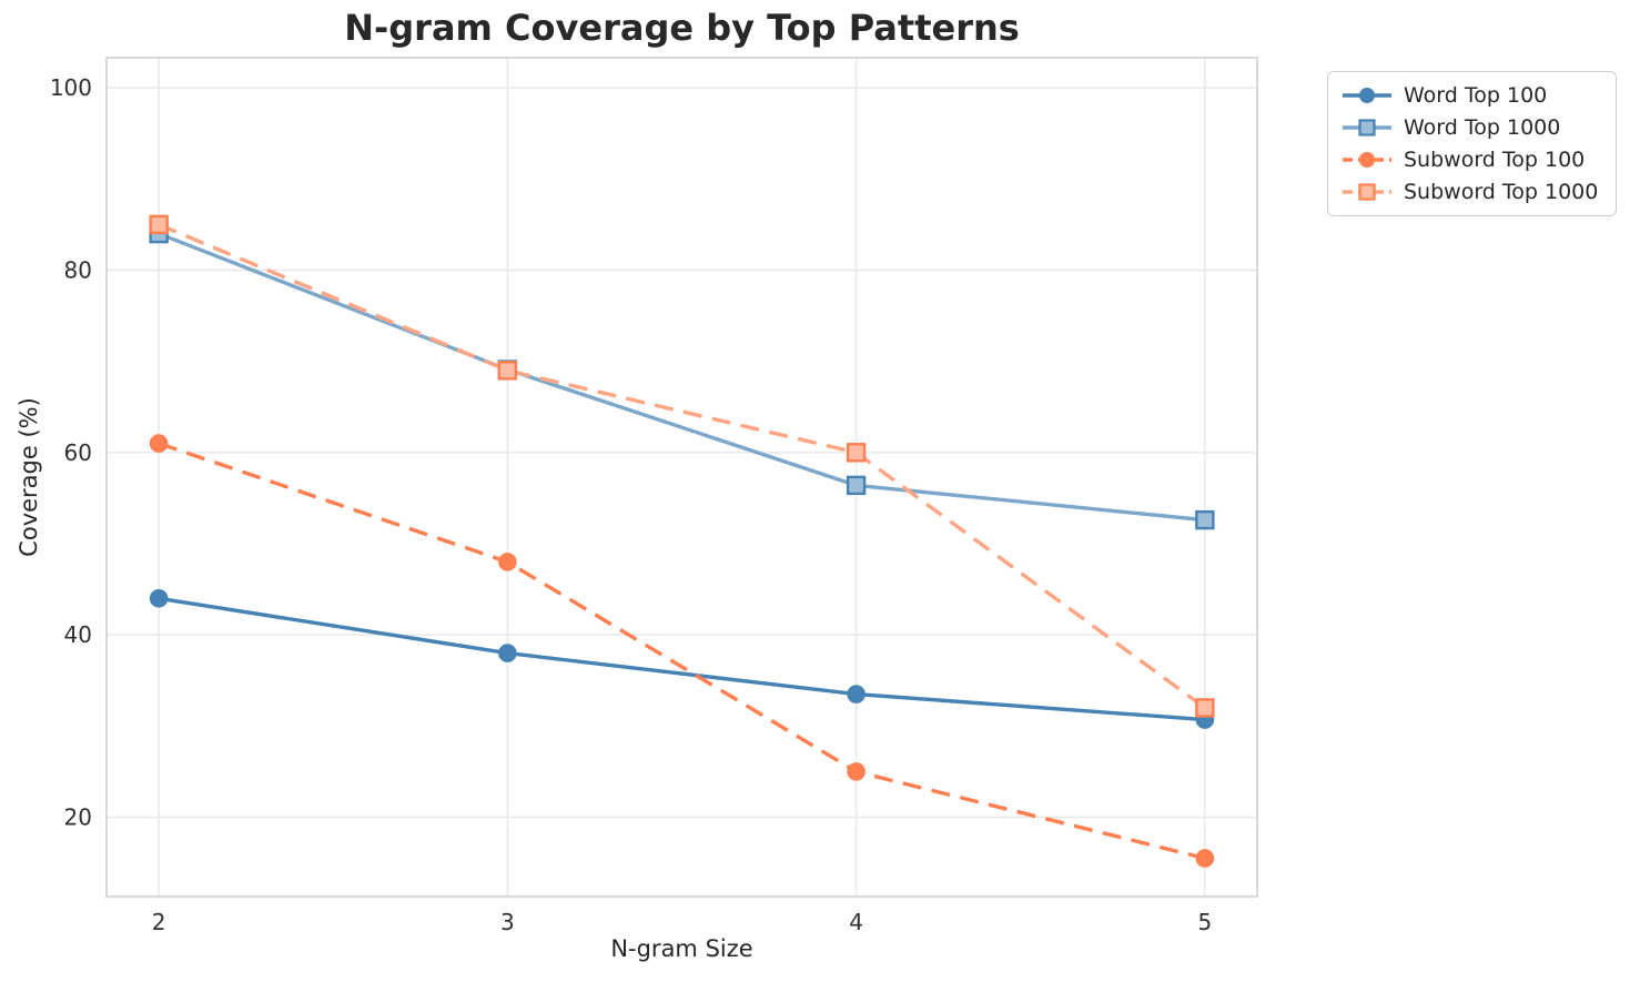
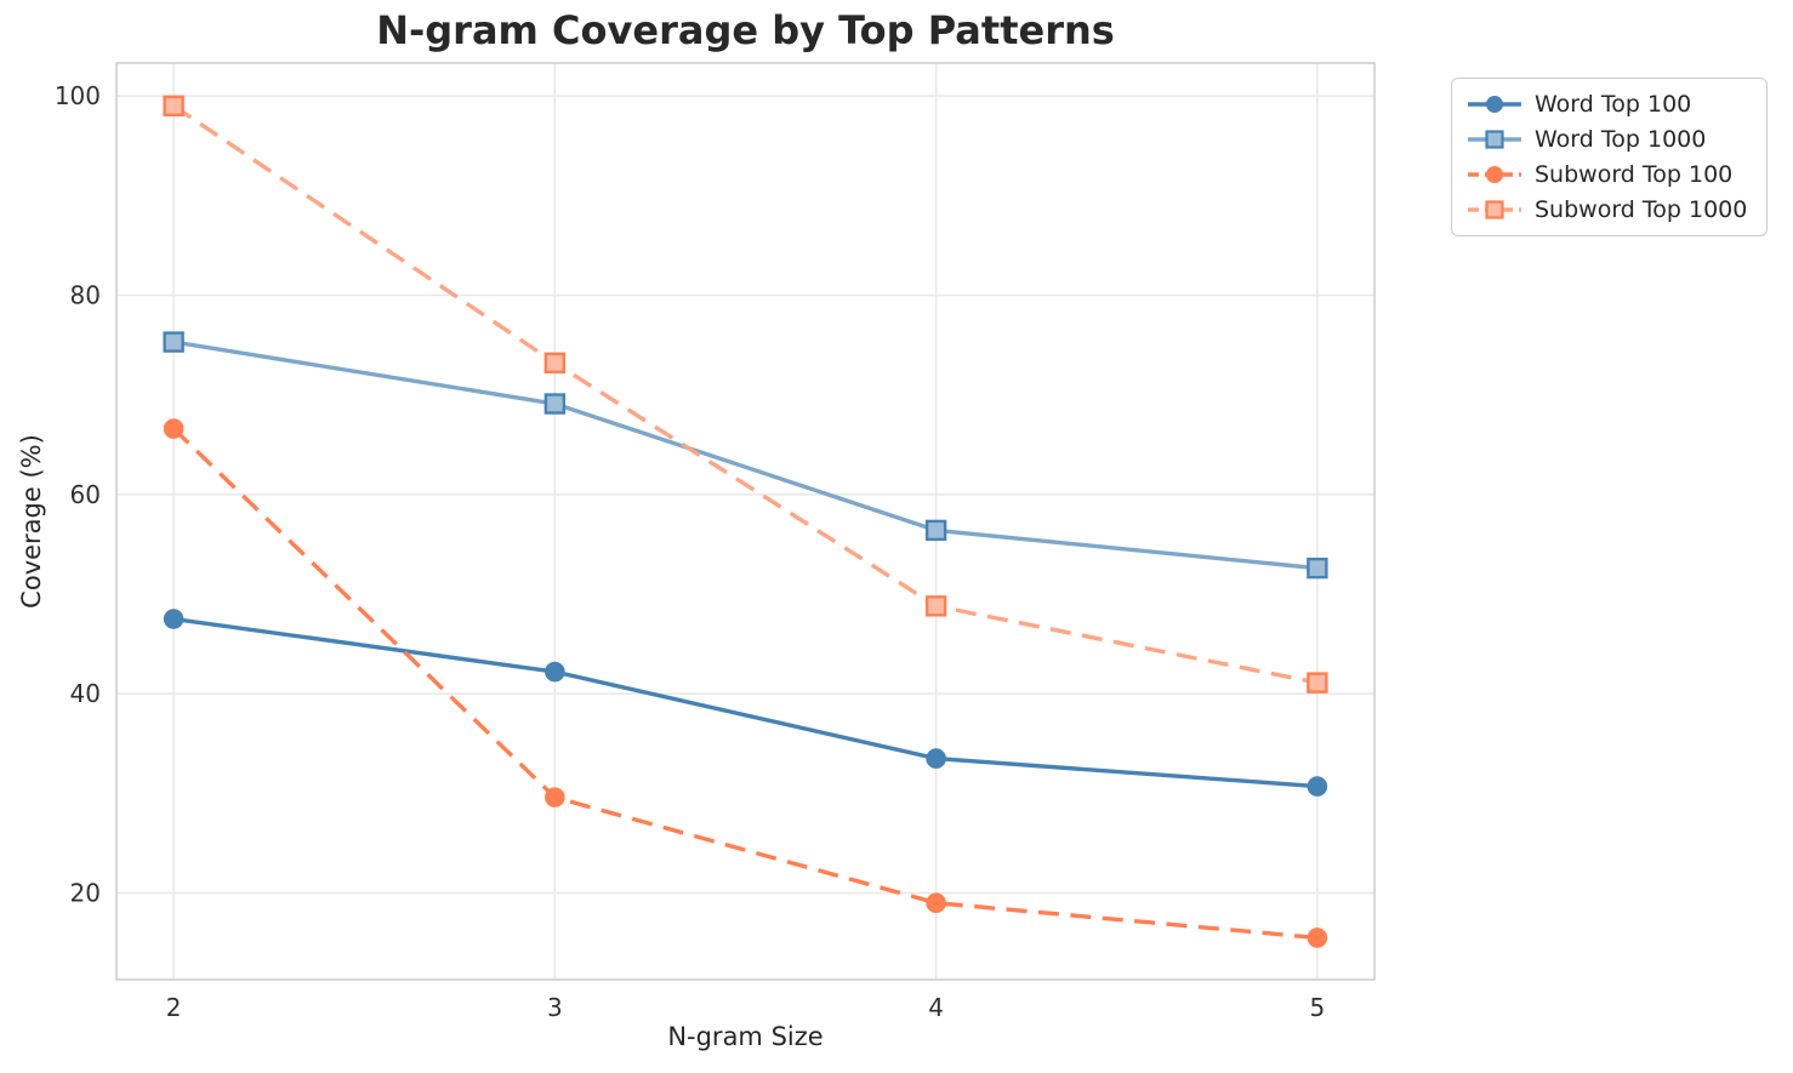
Word Top 100/2: 44 -> 48
Word Top 1000/2: 84 -> 75
Subword Top 100/2: 61 -> 67
Subword Top 1000/2: 85 -> 99
Word Top 100/3: 38 -> 42
Subword Top 100/3: 48 -> 30
Subword Top 1000/3: 69 -> 73
Subword Top 100/4: 25 -> 19
Subword Top 1000/4: 60 -> 49
Subword Top 1000/5: 32 -> 41
